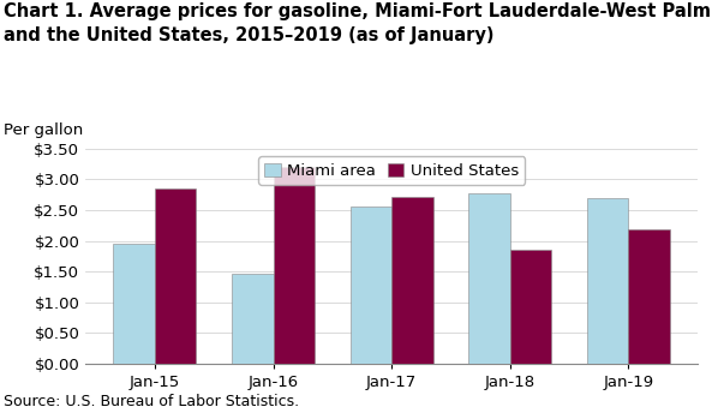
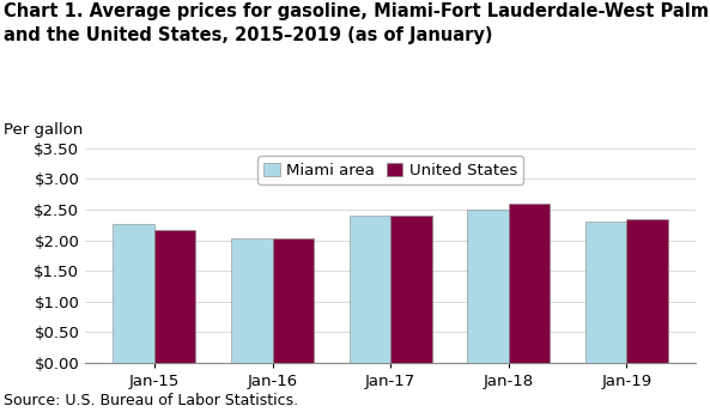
Miami area/Jan-15: $1.96 -> $2.27
United States/Jan-15: $2.86 -> $2.17
Miami area/Jan-16: $1.46 -> $2.03
United States/Jan-16: $3.20 -> $2.02
Miami area/Jan-17: $2.56 -> $2.40
United States/Jan-17: $2.72 -> $2.40
Miami area/Jan-18: $2.78 -> $2.50
United States/Jan-18: $1.86 -> $2.60
Miami area/Jan-19: $2.70 -> $2.30
United States/Jan-19: $2.18 -> $2.35
